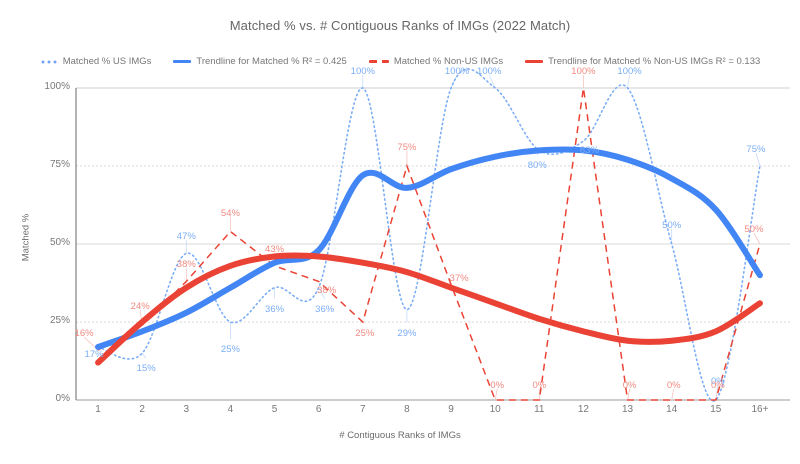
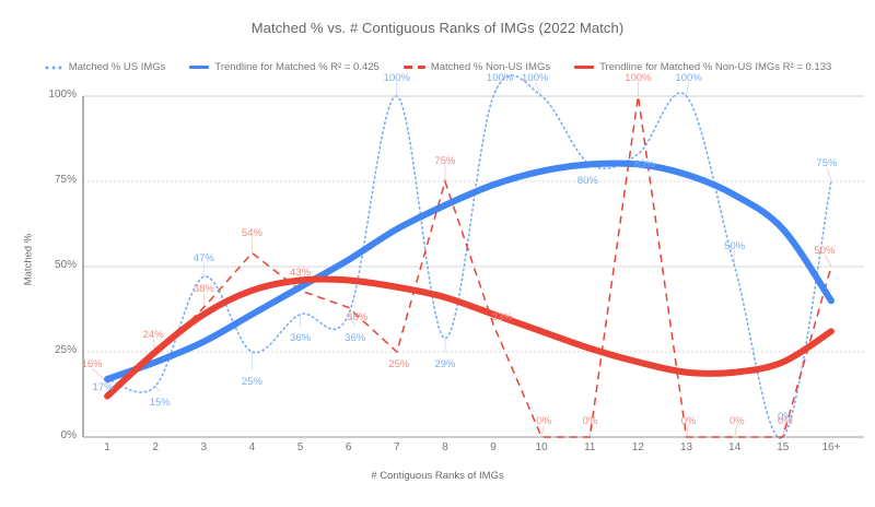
Trendline for Matched % R² = 0.425/6: 48% -> 52%
Trendline for Matched % R² = 0.425/7: 72% -> 61%
Matched % Non-US IMGs/9: 37% -> 33%
